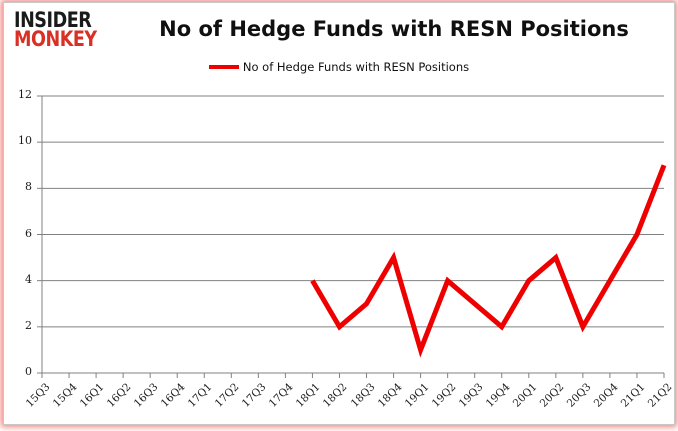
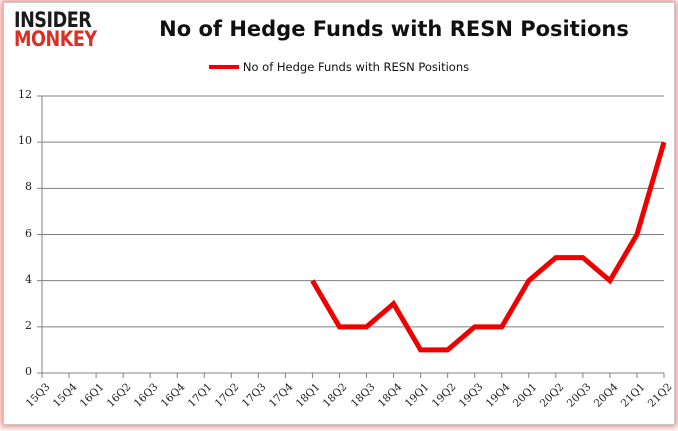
18Q3: 3 -> 2
18Q4: 5 -> 3
19Q2: 4 -> 1
19Q3: 3 -> 2
20Q3: 2 -> 5
21Q2: 9 -> 10
